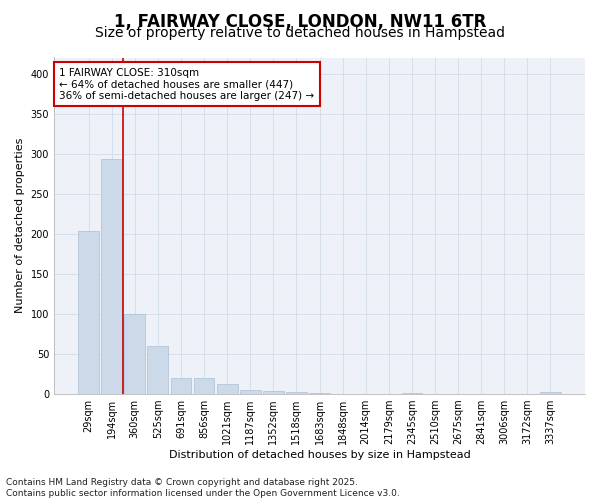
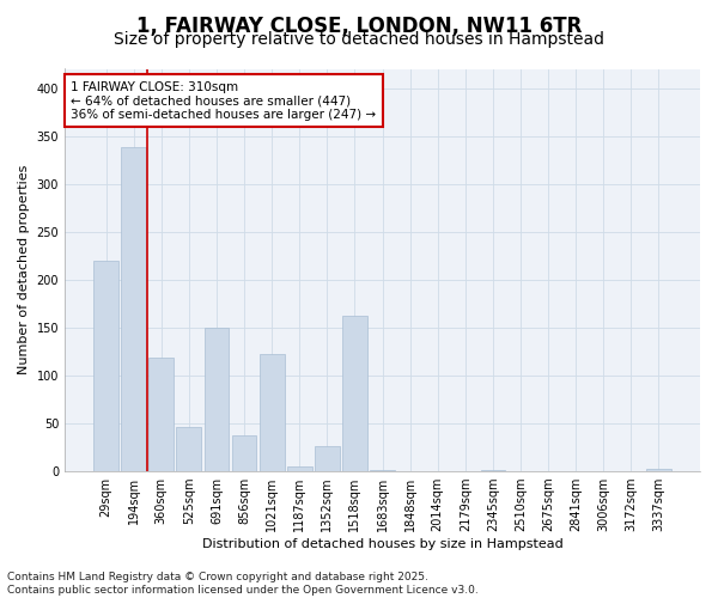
29sqm: 203 -> 220
194sqm: 293 -> 338
360sqm: 100 -> 118
525sqm: 60 -> 46
691sqm: 20 -> 150
856sqm: 20 -> 38
1021sqm: 12 -> 122
1352sqm: 4 -> 26
1518sqm: 3 -> 162
